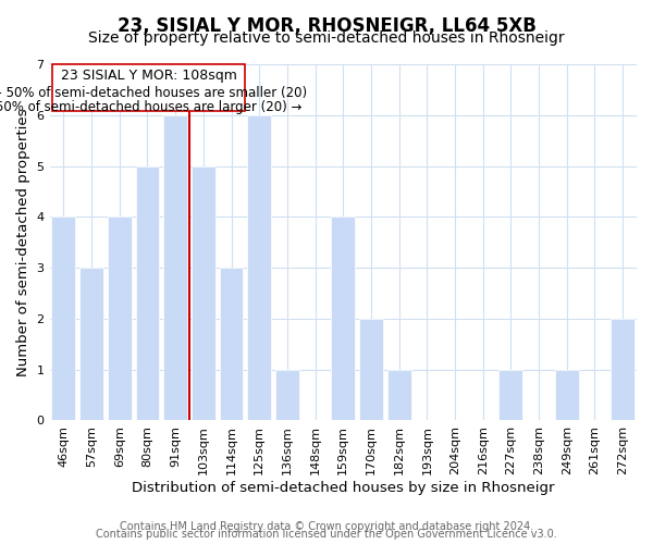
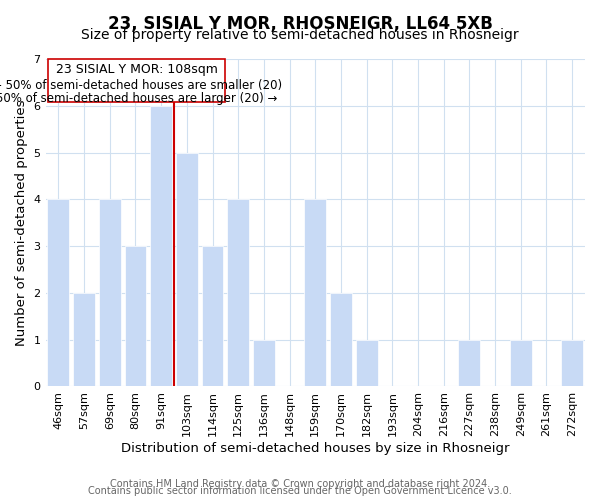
57sqm: 3 -> 2
80sqm: 5 -> 3
125sqm: 6 -> 4
272sqm: 2 -> 1
